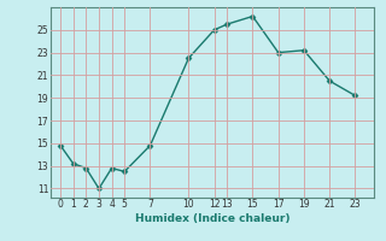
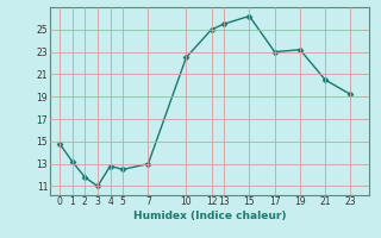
2: 12.8 -> 11.8
7: 14.8 -> 13.0
